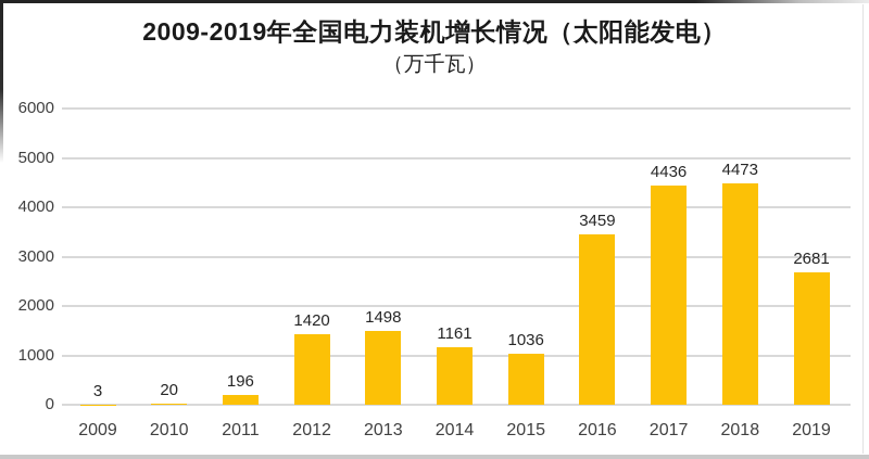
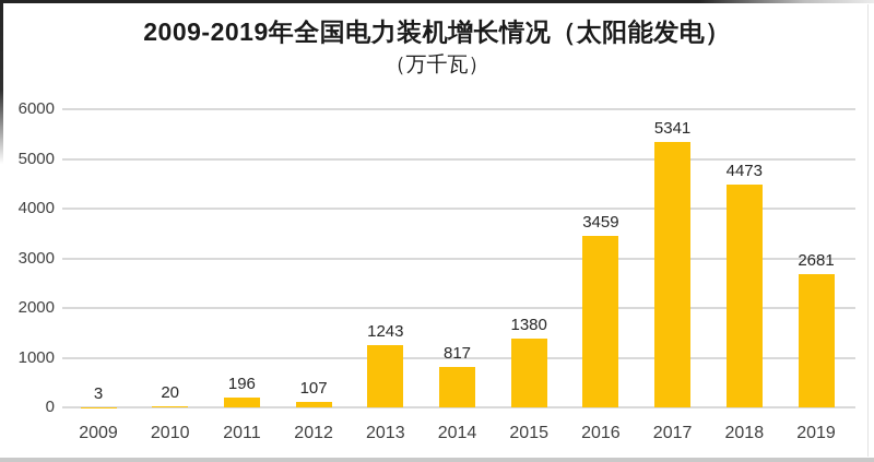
2012: 1420 -> 107
2013: 1498 -> 1243
2014: 1161 -> 817
2015: 1036 -> 1380
2017: 4436 -> 5341
